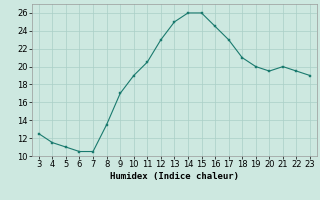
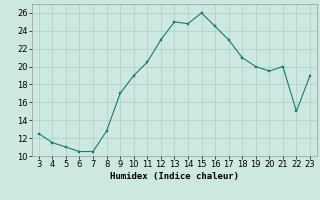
8: 13.5 -> 12.8
14: 26.0 -> 24.8
22: 19.5 -> 15.0
